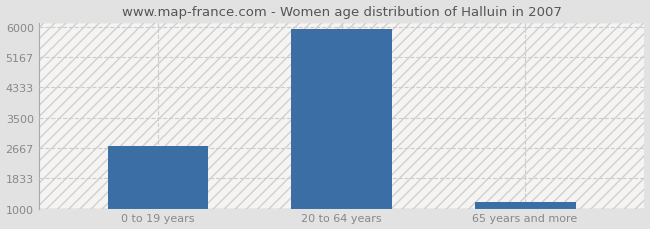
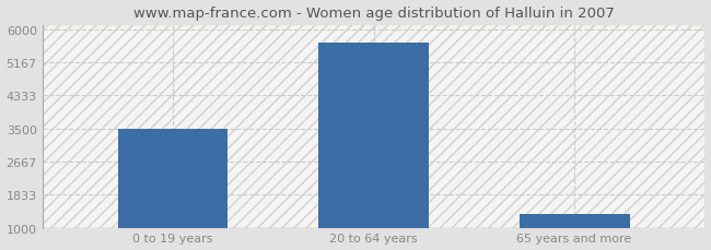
0 to 19 years: 2720 -> 3500
20 to 64 years: 5930 -> 5650
65 years and more: 1170 -> 1350
